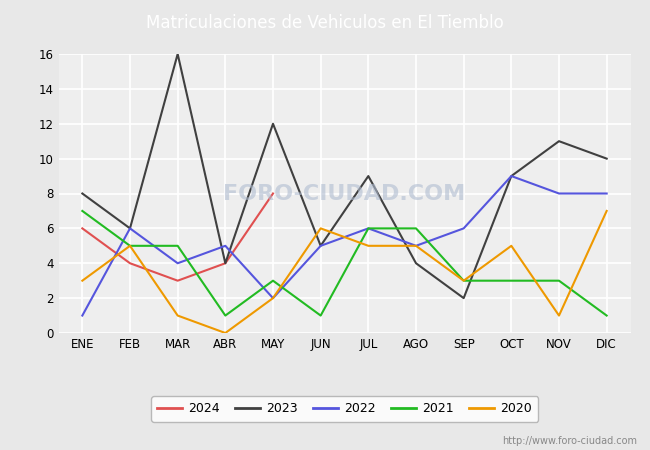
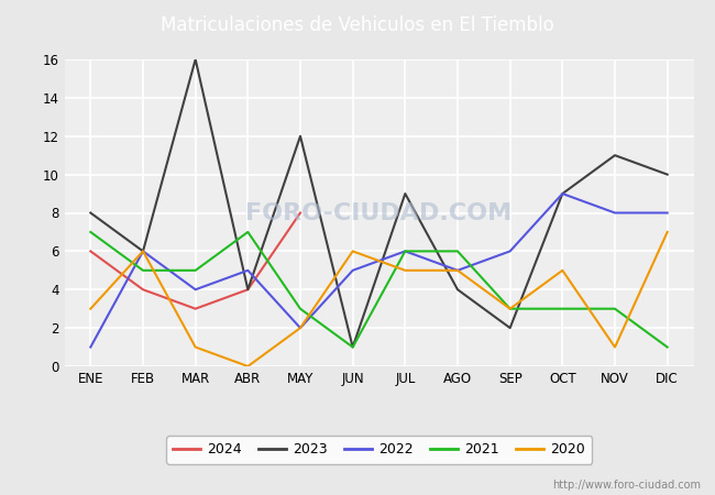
2020/FEB: 5 -> 6
2021/ABR: 1 -> 7
2023/JUN: 5 -> 1
